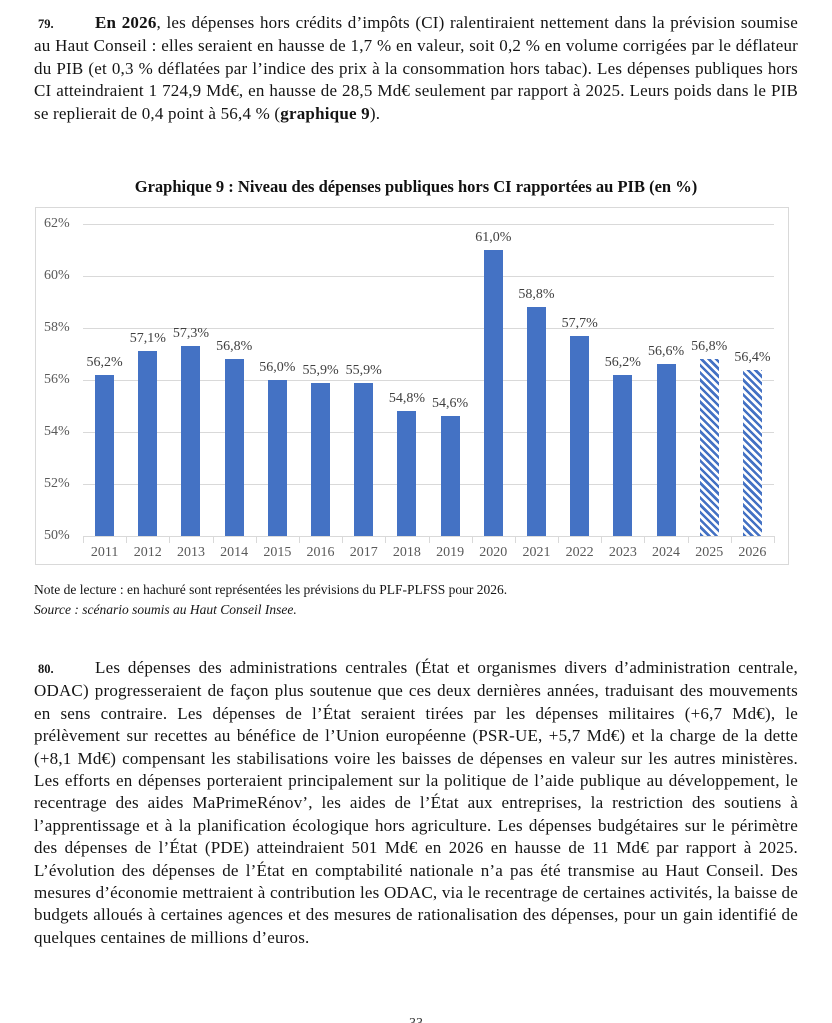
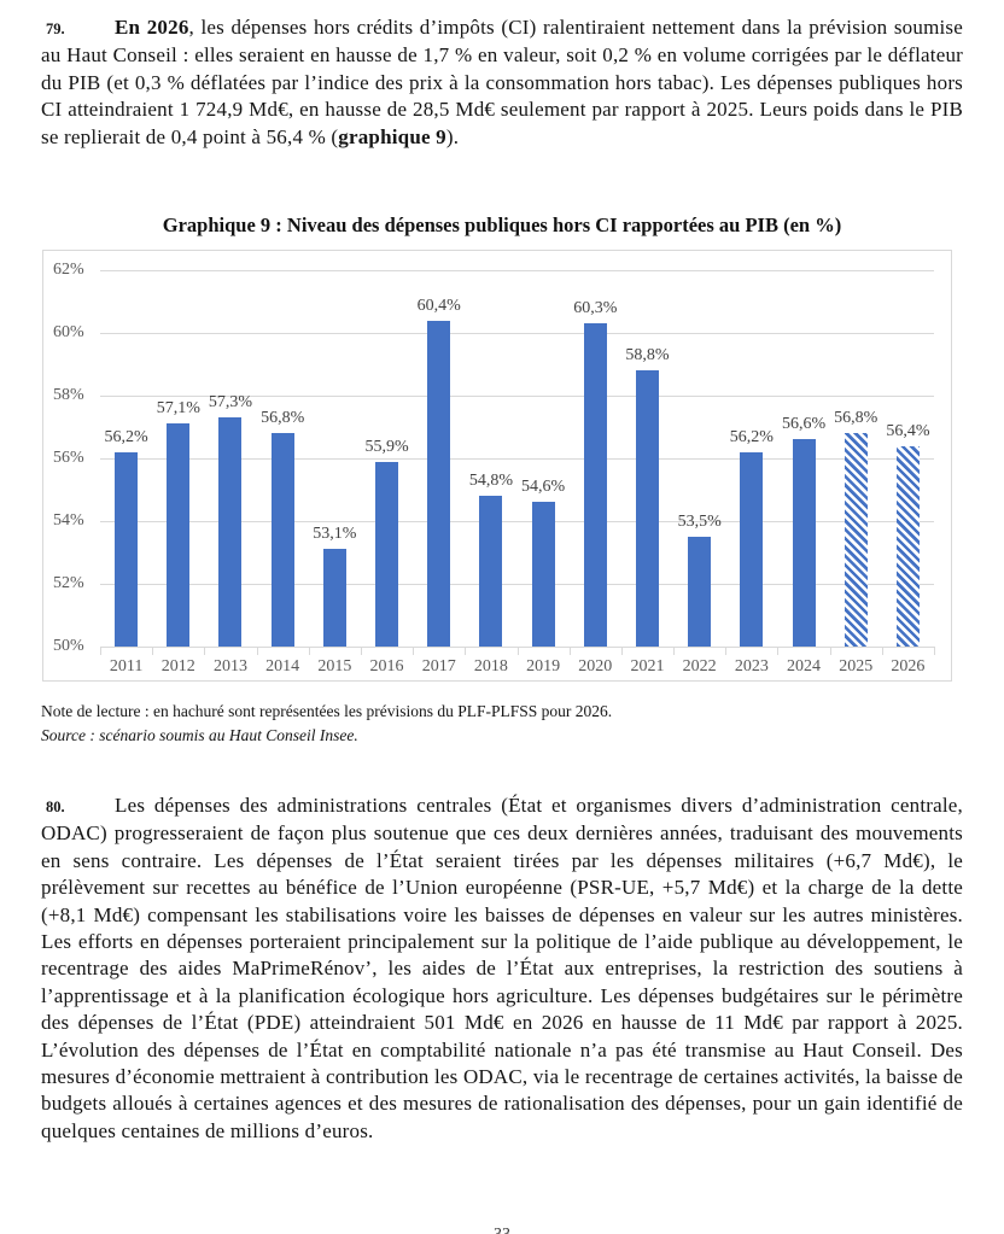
2015: 56,0% -> 53,1%
2017: 55,9% -> 60,4%
2020: 61,0% -> 60,3%
2022: 57,7% -> 53,5%
